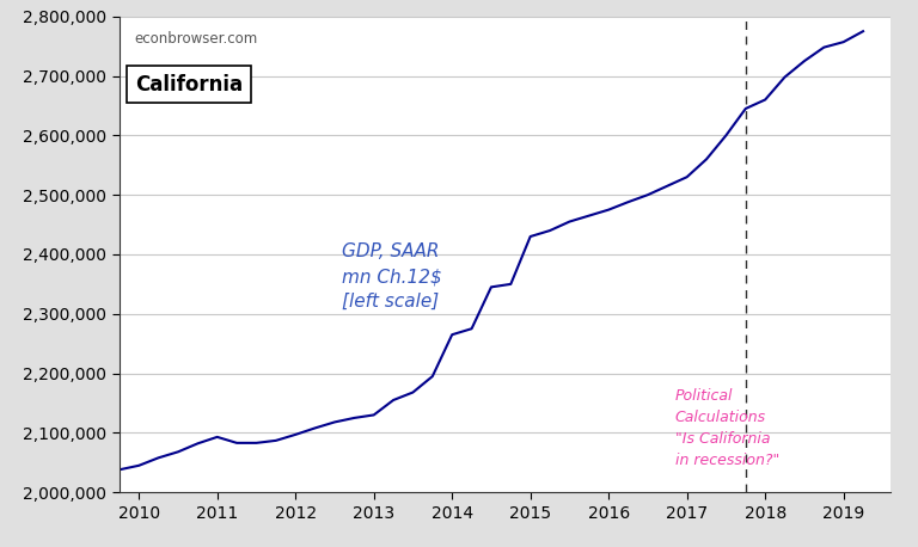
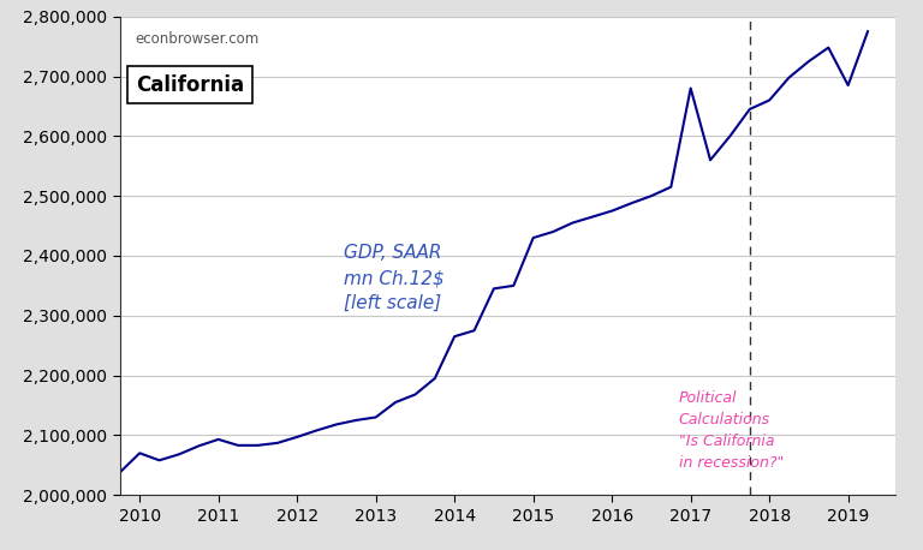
2010: 2,045,000 -> 2,070,000
2017: 2,530,000 -> 2,680,000
2019: 2,757,000 -> 2,685,000
